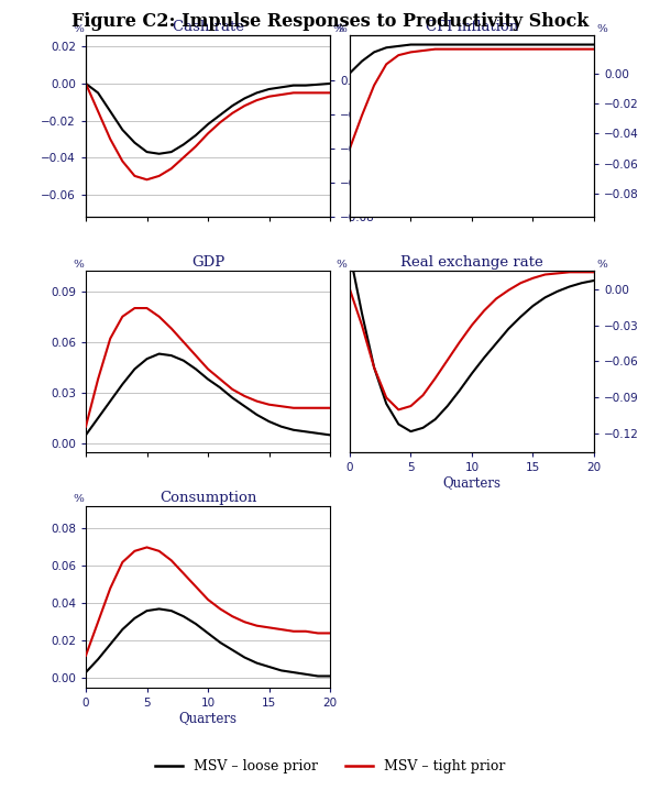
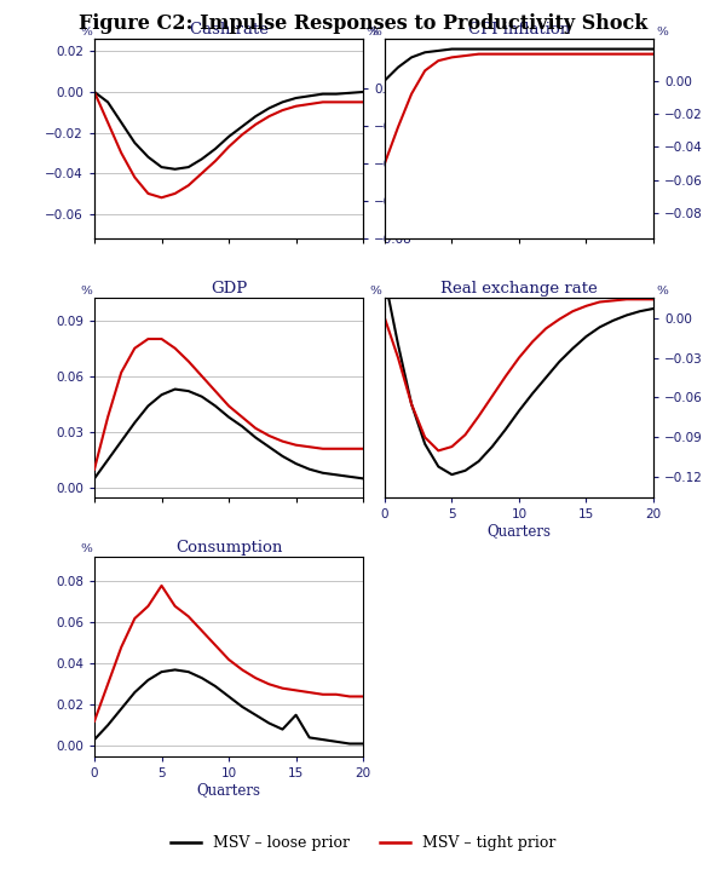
Consumption/MSV – tight prior/5: 0.070 -> 0.078
Consumption/MSV – loose prior/15: 0.006 -> 0.015
